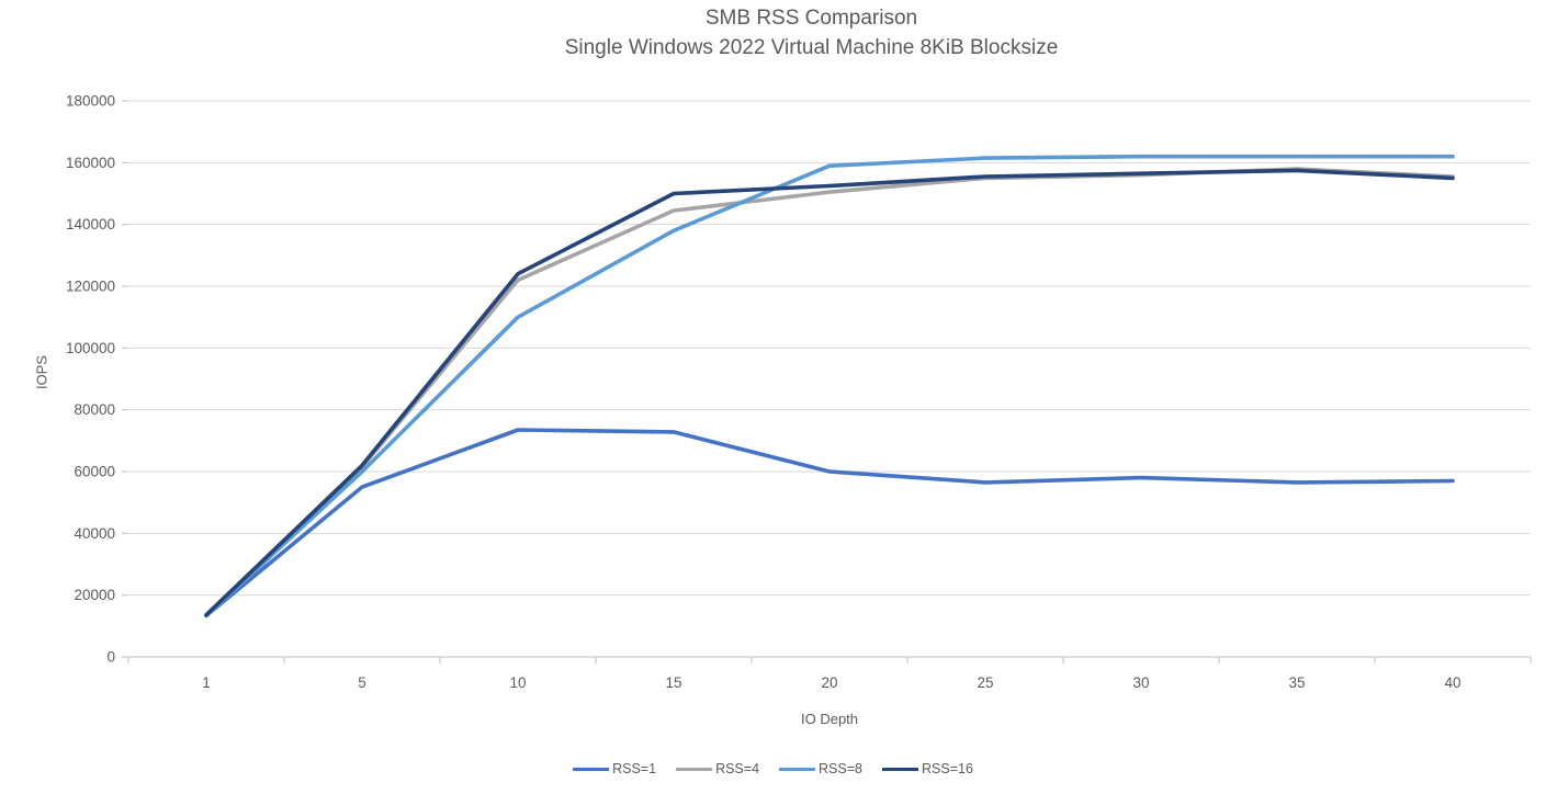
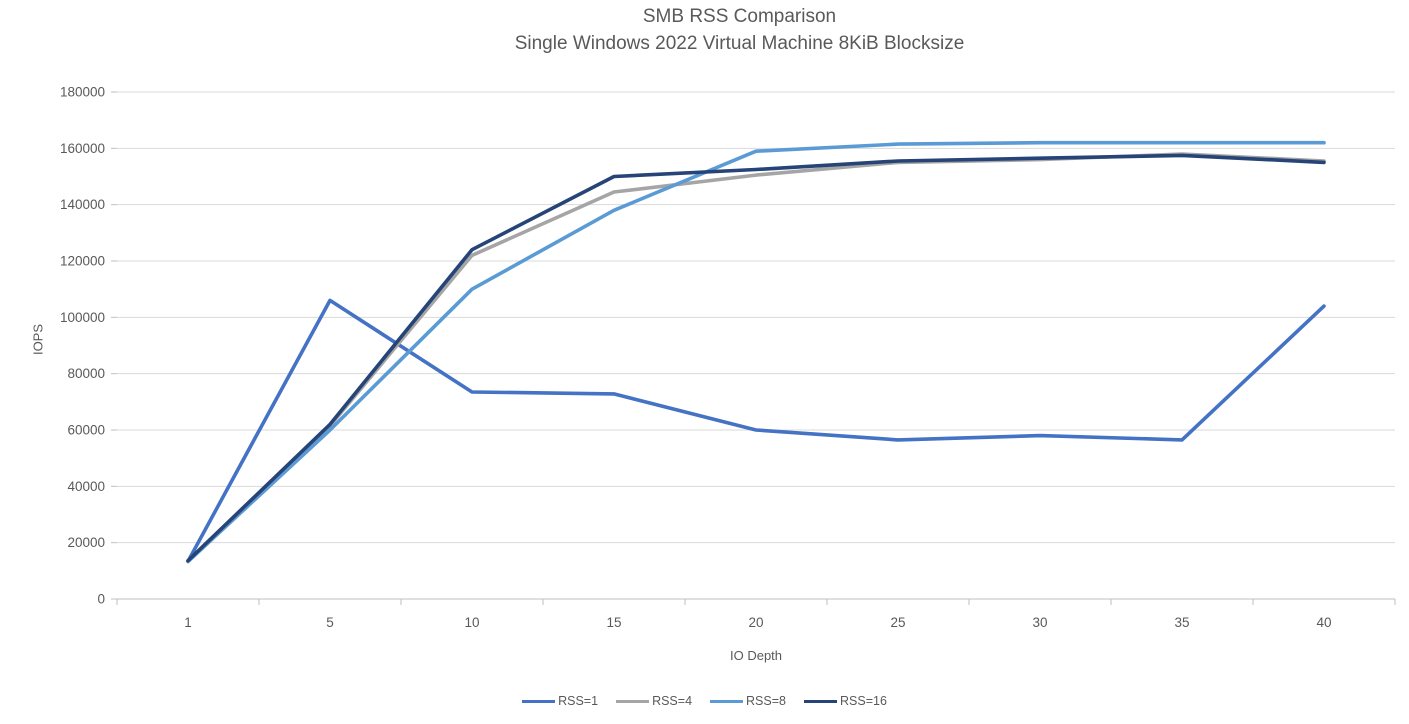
RSS=1/5: 55000 -> 106000
RSS=1/40: 57000 -> 104000
